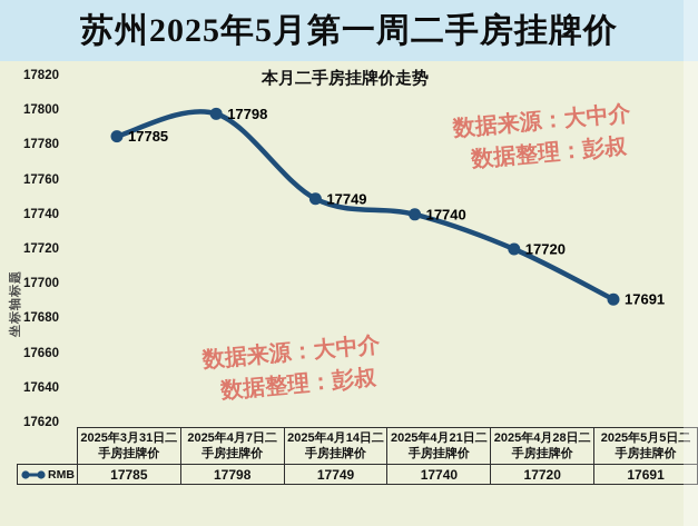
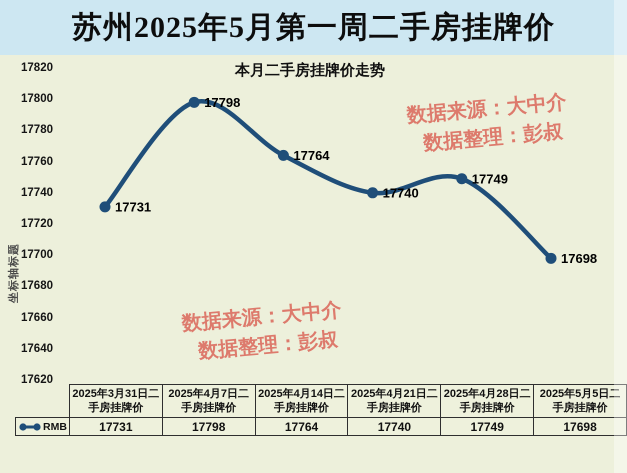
2025年3月31日二手房挂牌价: 17785 -> 17731
2025年4月14日二手房挂牌价: 17749 -> 17764
2025年4月28日二手房挂牌价: 17720 -> 17749
2025年5月5日二手房挂牌价: 17691 -> 17698
